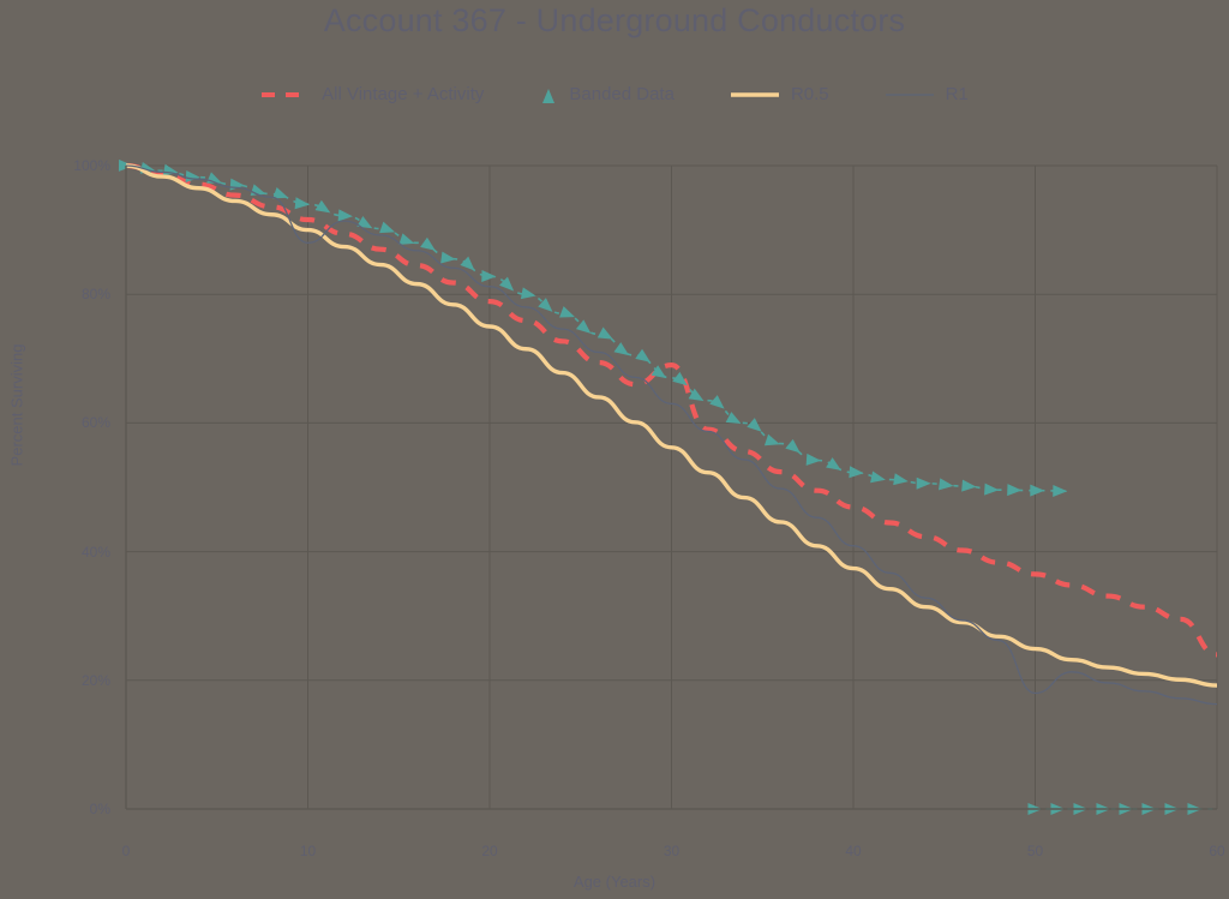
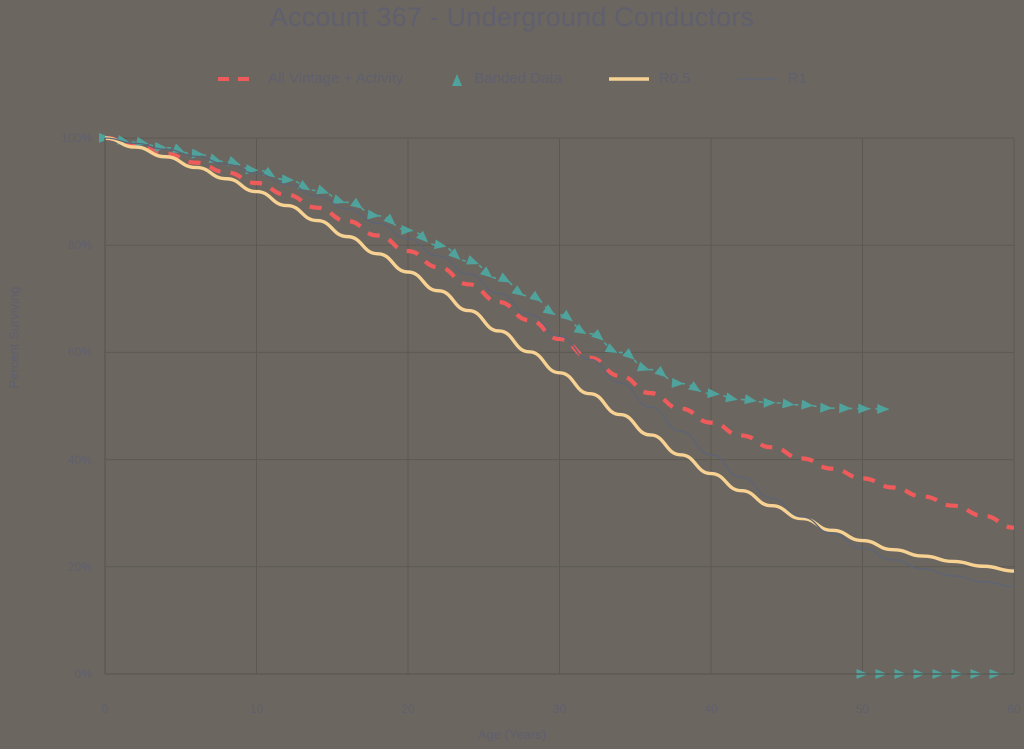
R1/10: 88% -> 93%
All Vintage + Activity/30: 69% -> 62%
R1/50: 18% -> 24%
All Vintage + Activity/60: 24% -> 27%
